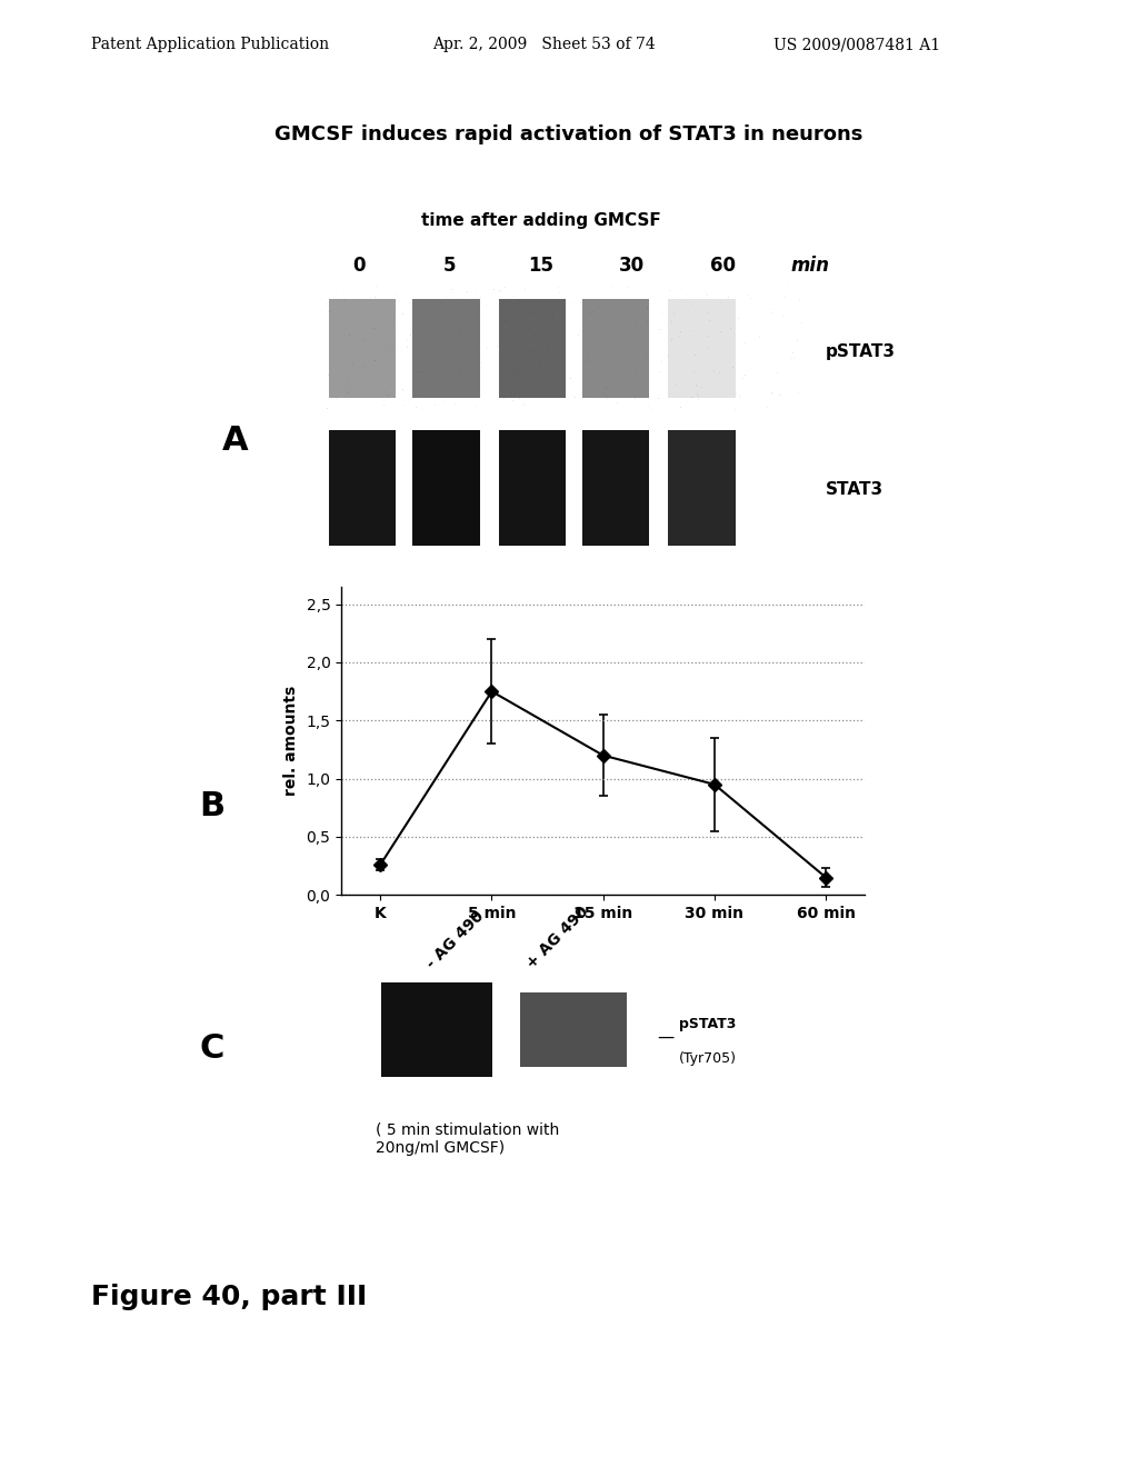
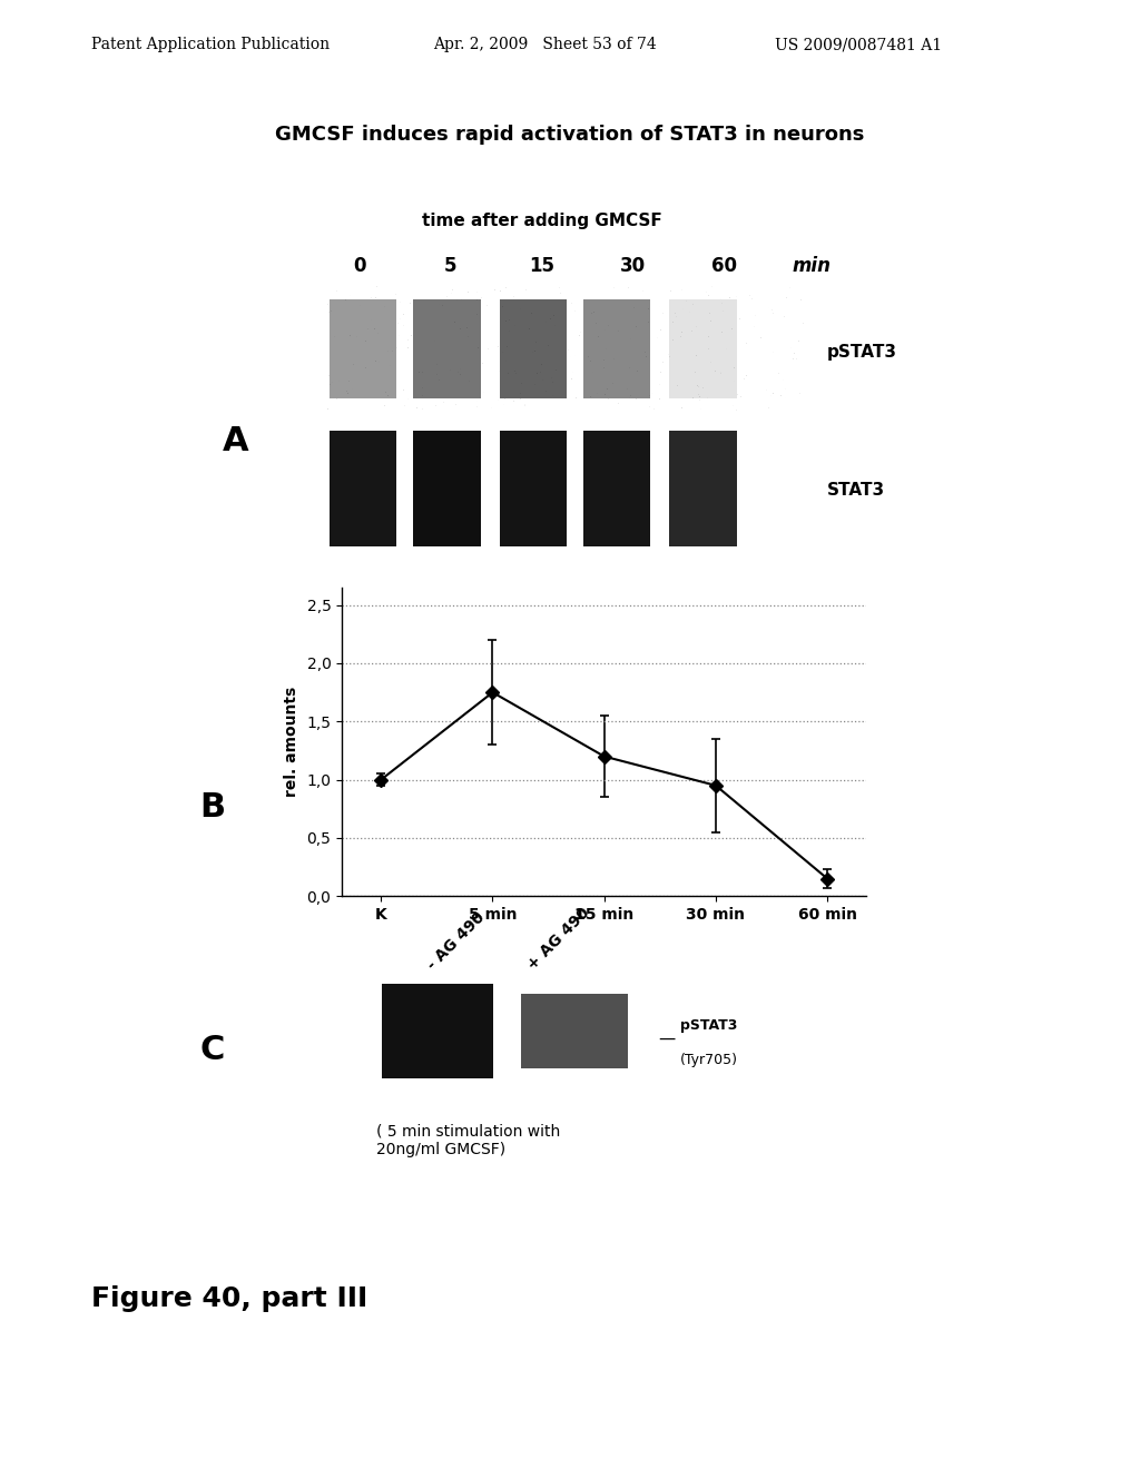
K: 0,26 -> 1,00
